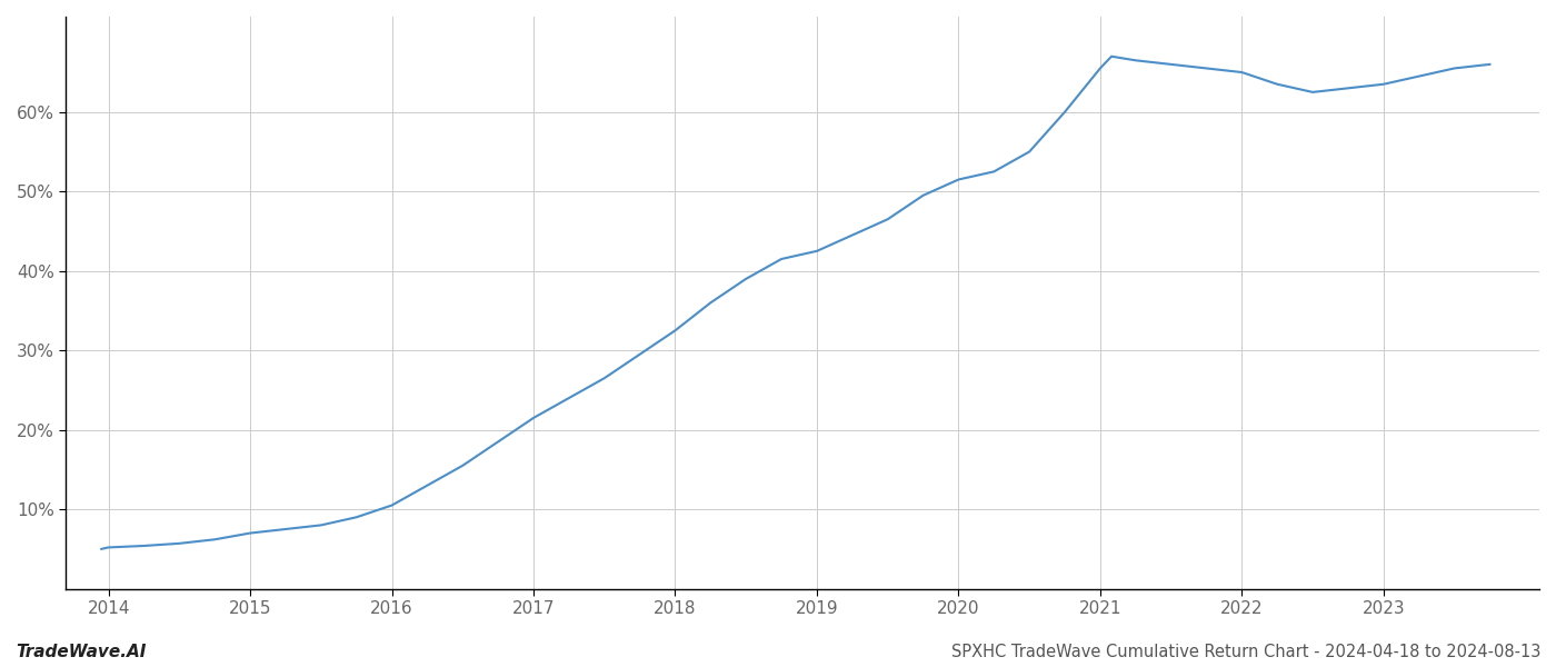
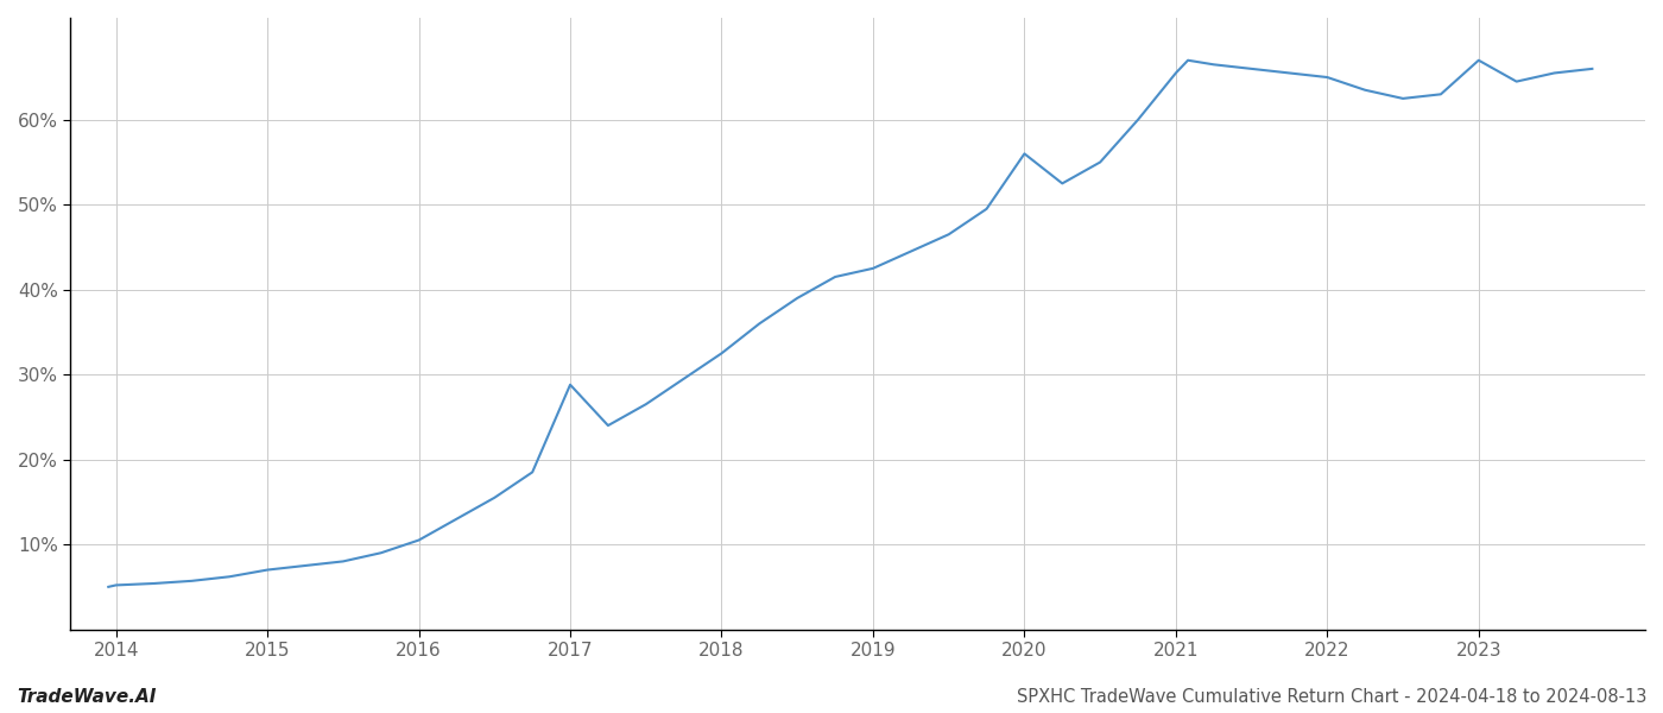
2017: 21.5% -> 28.8%
2020: 51.5% -> 56.0%
2023: 63.5% -> 67.0%
